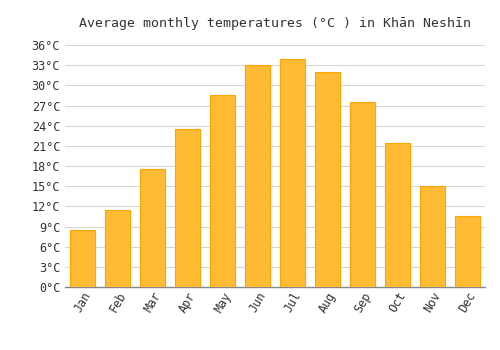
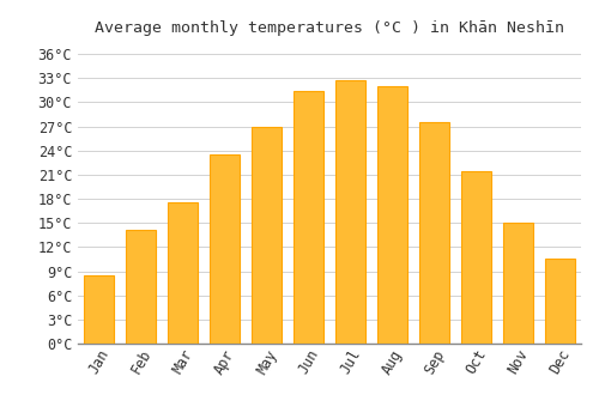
Feb: 11.5°C -> 14.2°C
May: 28.5°C -> 27.0°C
Jun: 33.0°C -> 31.4°C
Jul: 34.0°C -> 32.8°C
